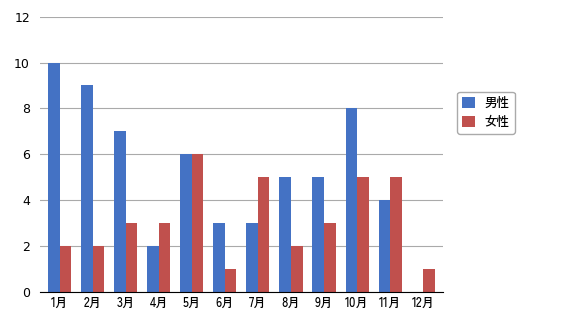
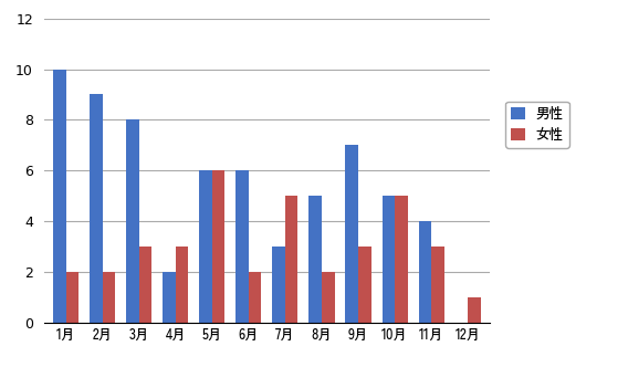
男性/3月: 7 -> 8
男性/6月: 3 -> 6
女性/6月: 1 -> 2
男性/9月: 5 -> 7
男性/10月: 8 -> 5
女性/11月: 5 -> 3
